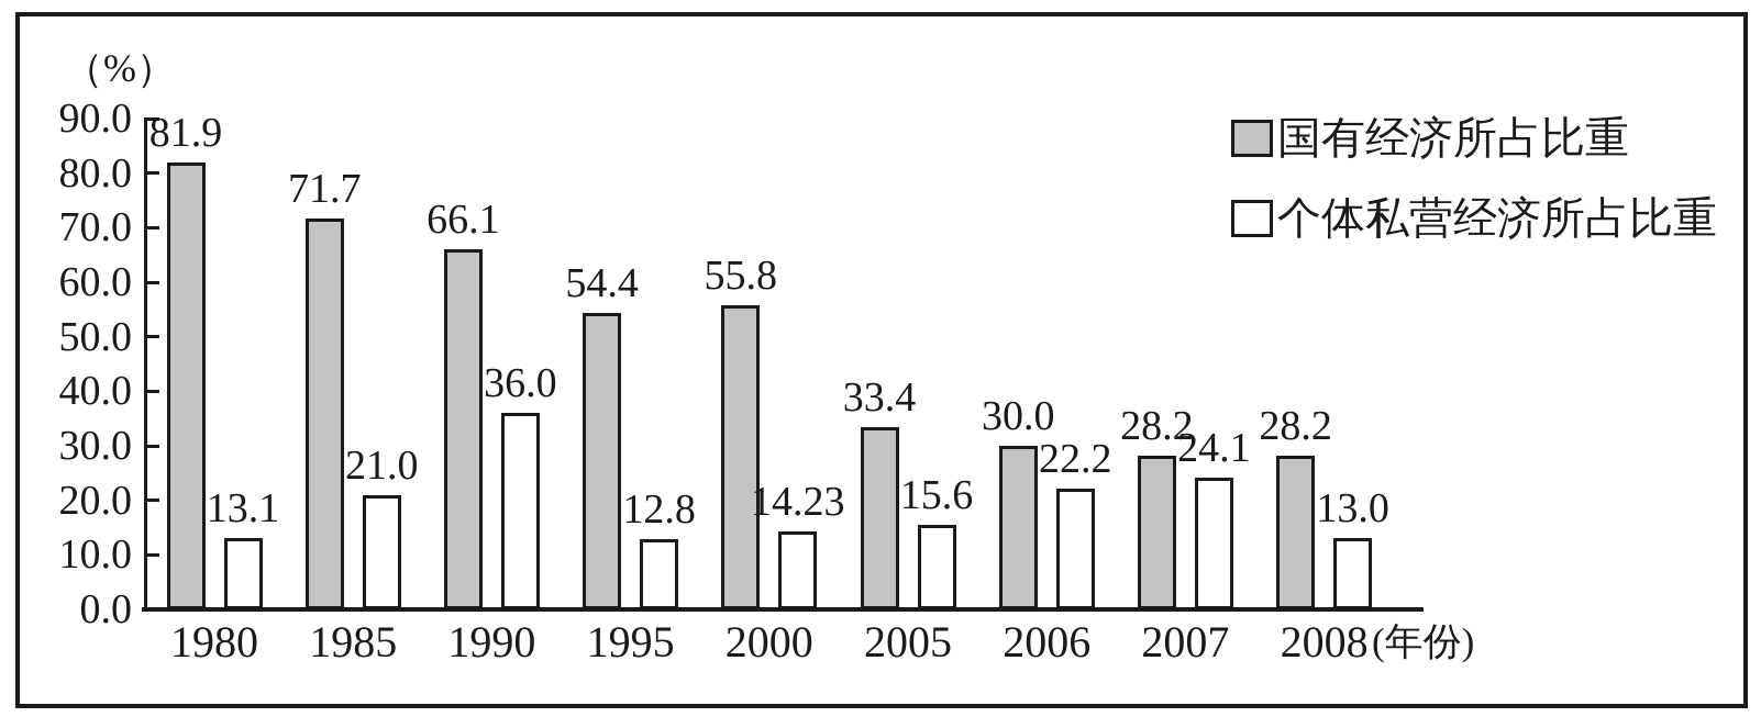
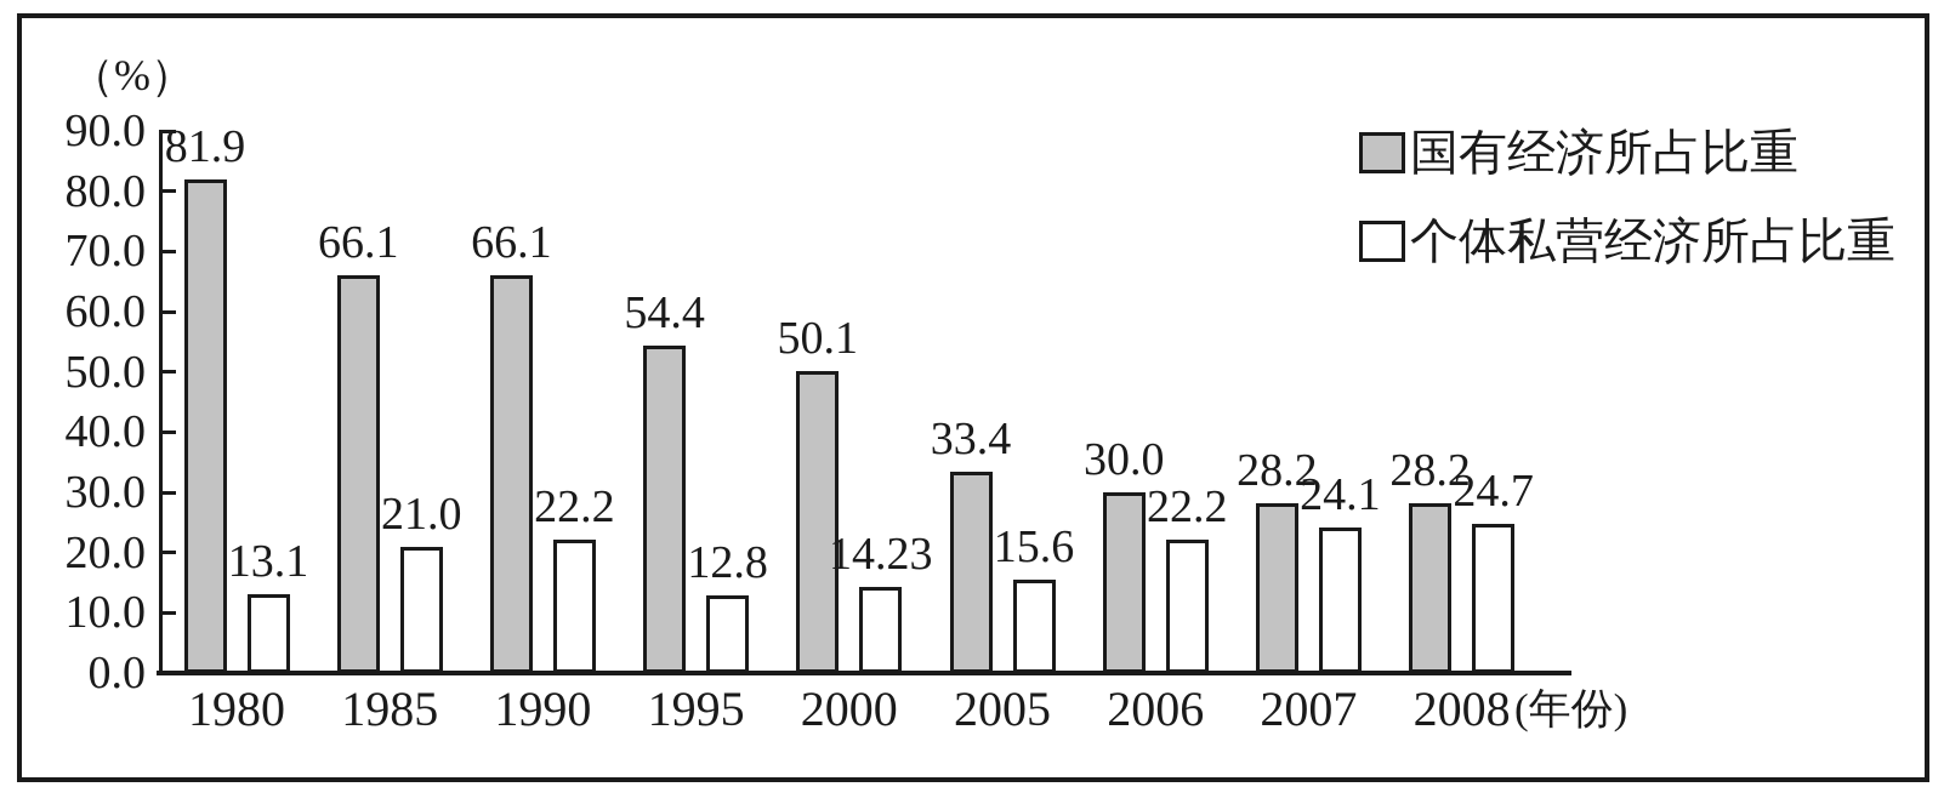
国有经济所占比重/1985: 71.7 -> 66.1
个体私营经济所占比重/1990: 36.0 -> 22.2
国有经济所占比重/2000: 55.8 -> 50.1
个体私营经济所占比重/2008: 13.0 -> 24.7
